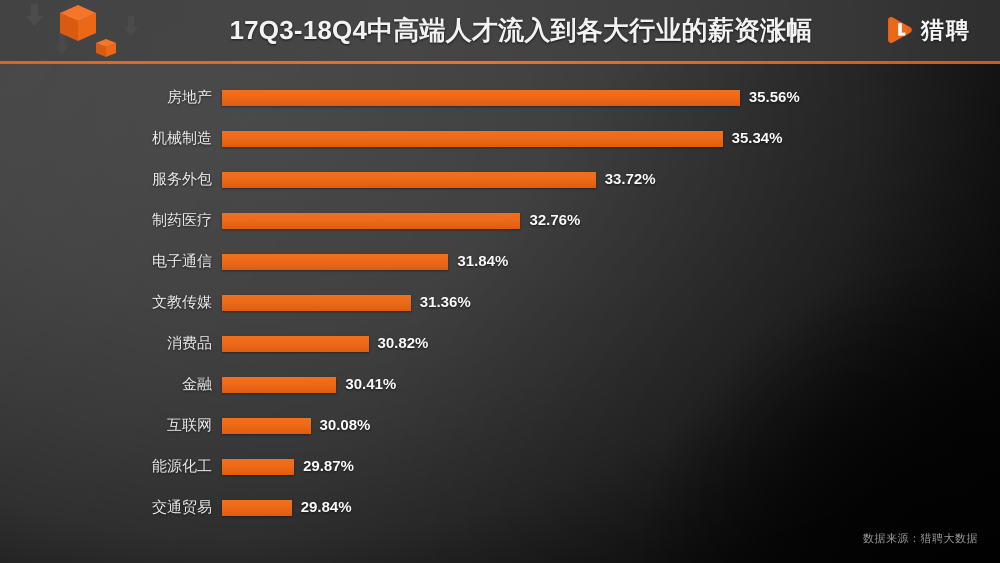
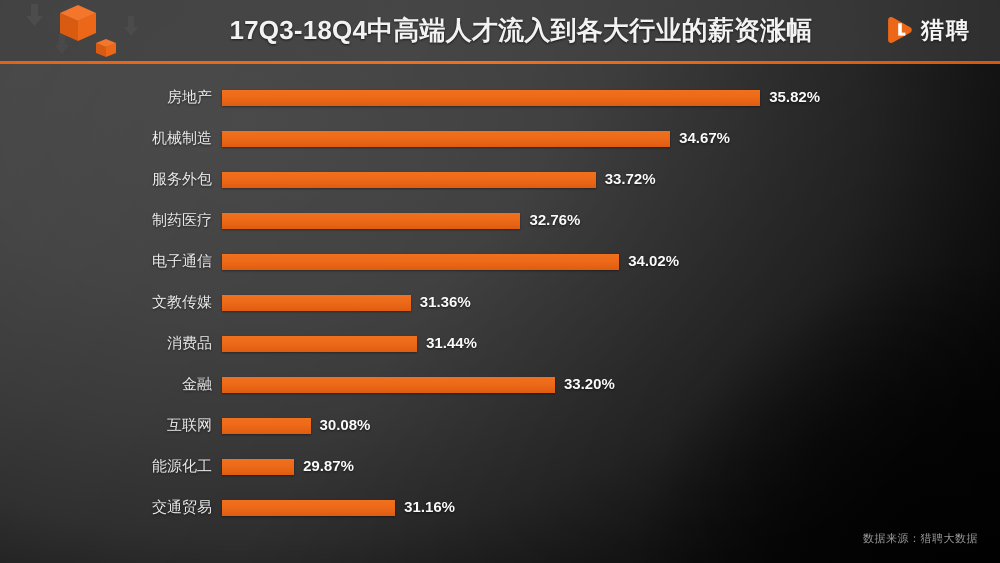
房地产: 35.56% -> 35.82%
机械制造: 35.34% -> 34.67%
电子通信: 31.84% -> 34.02%
消费品: 30.82% -> 31.44%
金融: 30.41% -> 33.20%
交通贸易: 29.84% -> 31.16%
